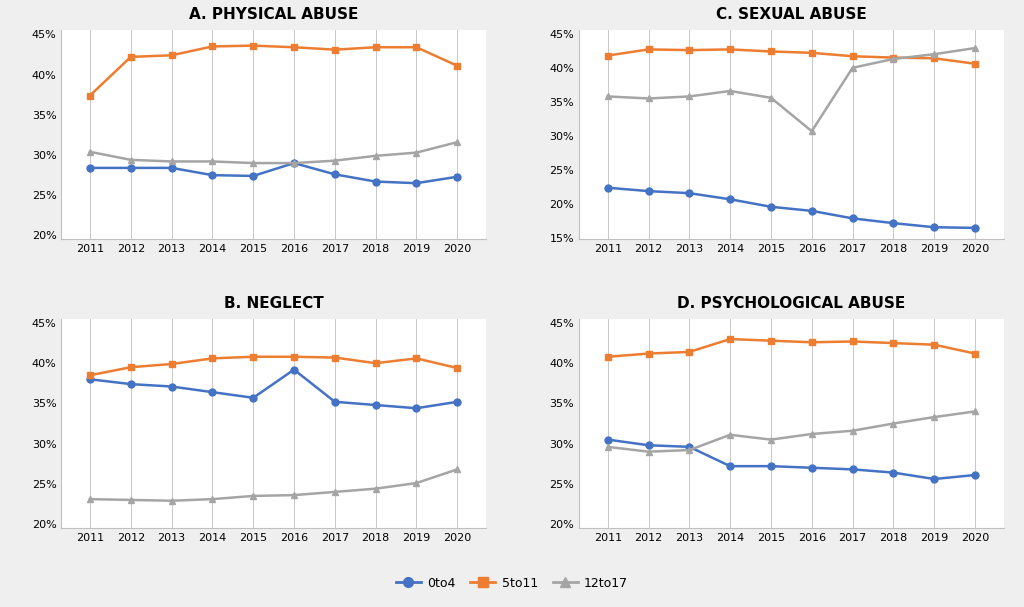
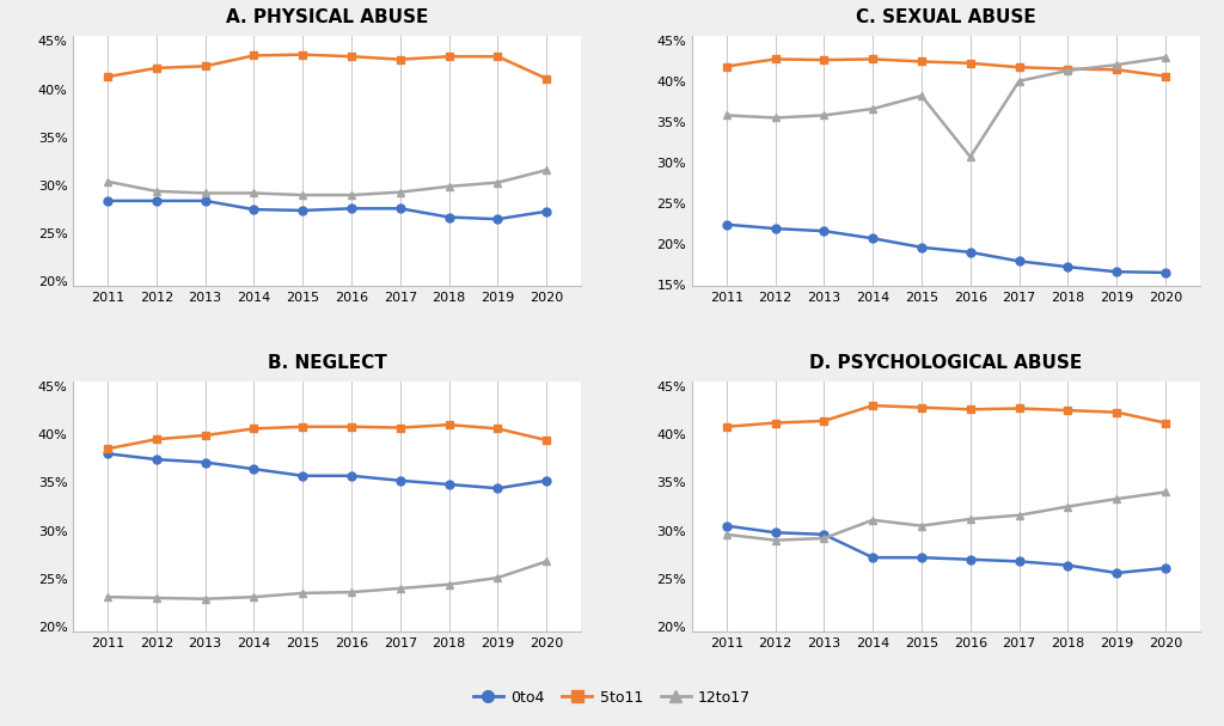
A. PHYSICAL ABUSE/5to11/2011: 37.4% -> 41.3%
A. PHYSICAL ABUSE/0to4/2016: 29.0% -> 27.6%
C. SEXUAL ABUSE/12to17/2015: 35.6% -> 38.2%
B. NEGLECT/0to4/2016: 39.2% -> 35.7%
B. NEGLECT/5to11/2018: 40.0% -> 41.0%
